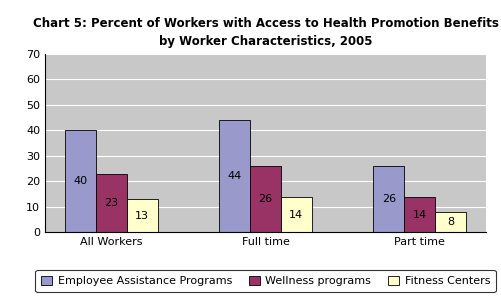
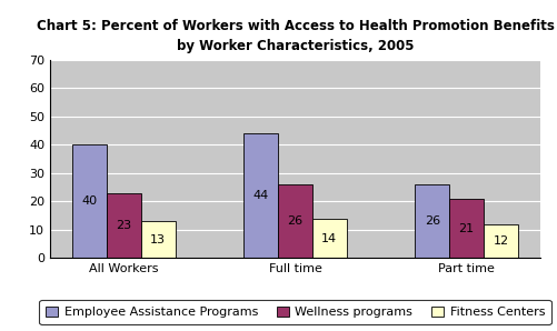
Wellness programs/Part time: 14 -> 21
Fitness Centers/Part time: 8 -> 12
